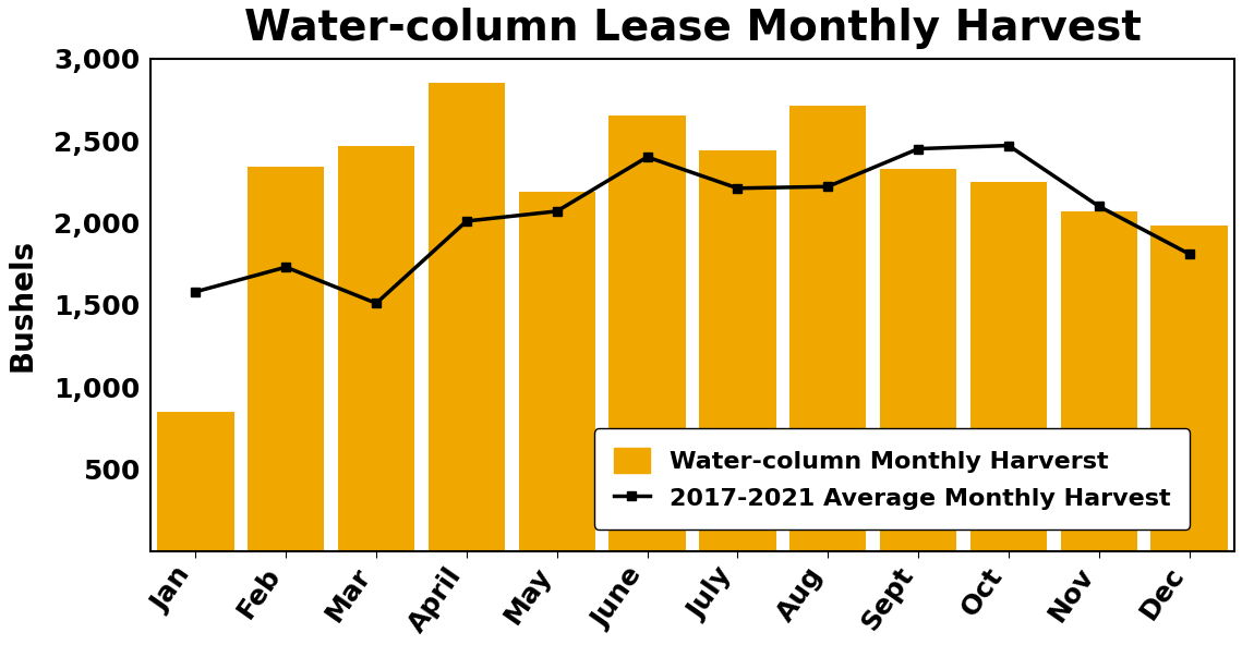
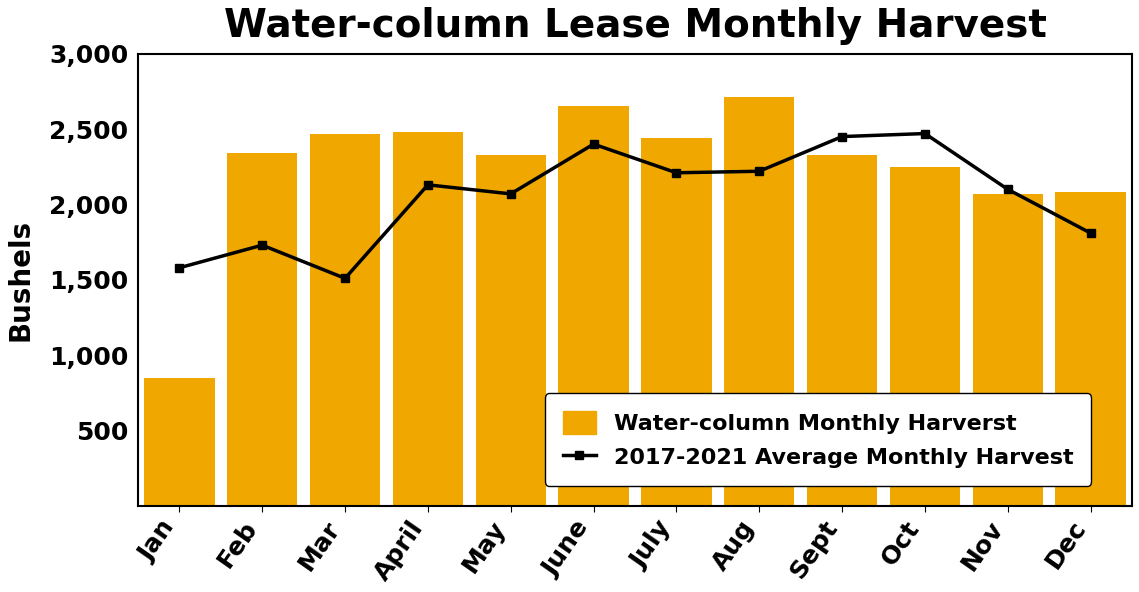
Water-column Monthly Harverst/April: 2,850 -> 2,480
2017-2021 Average Monthly Harvest/April: 2,010 -> 2,130
Water-column Monthly Harverst/May: 2,190 -> 2,330
Water-column Monthly Harverst/Dec: 1,980 -> 2,080
